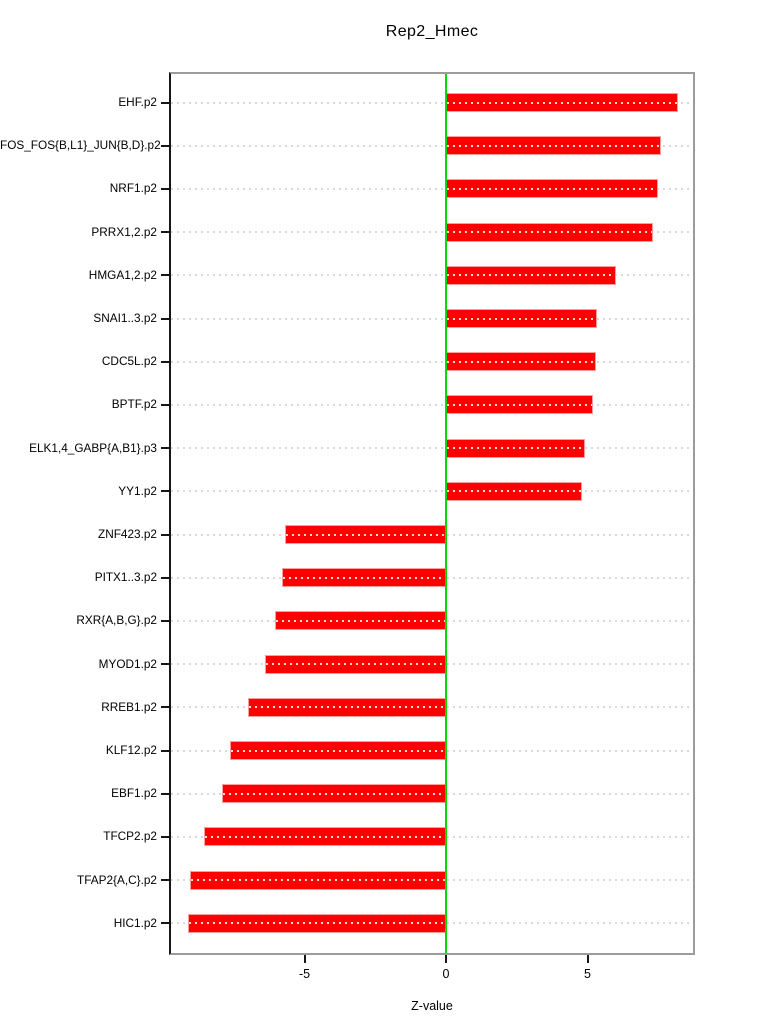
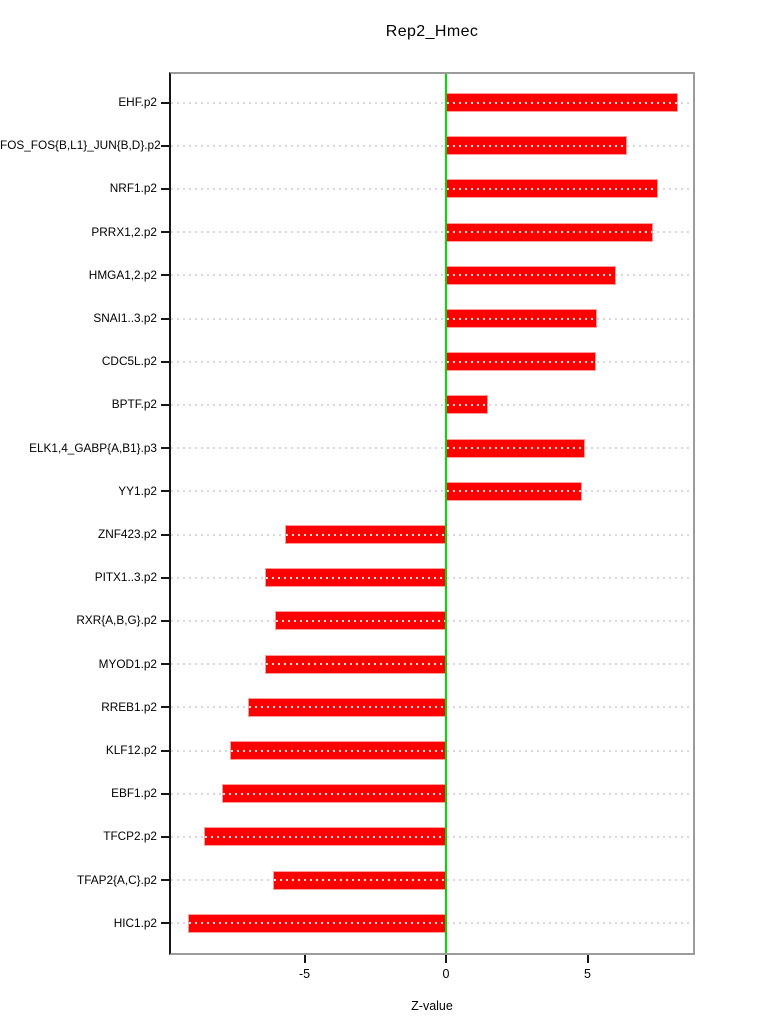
FOS_FOS{B,L1}_JUN{B,D}.p2: 7.6 -> 6.4
BPTF.p2: 5.2 -> 1.5
PITX1..3.p2: -5.8 -> -6.4
TFAP2{A,C}.p2: -9.1 -> -6.1
